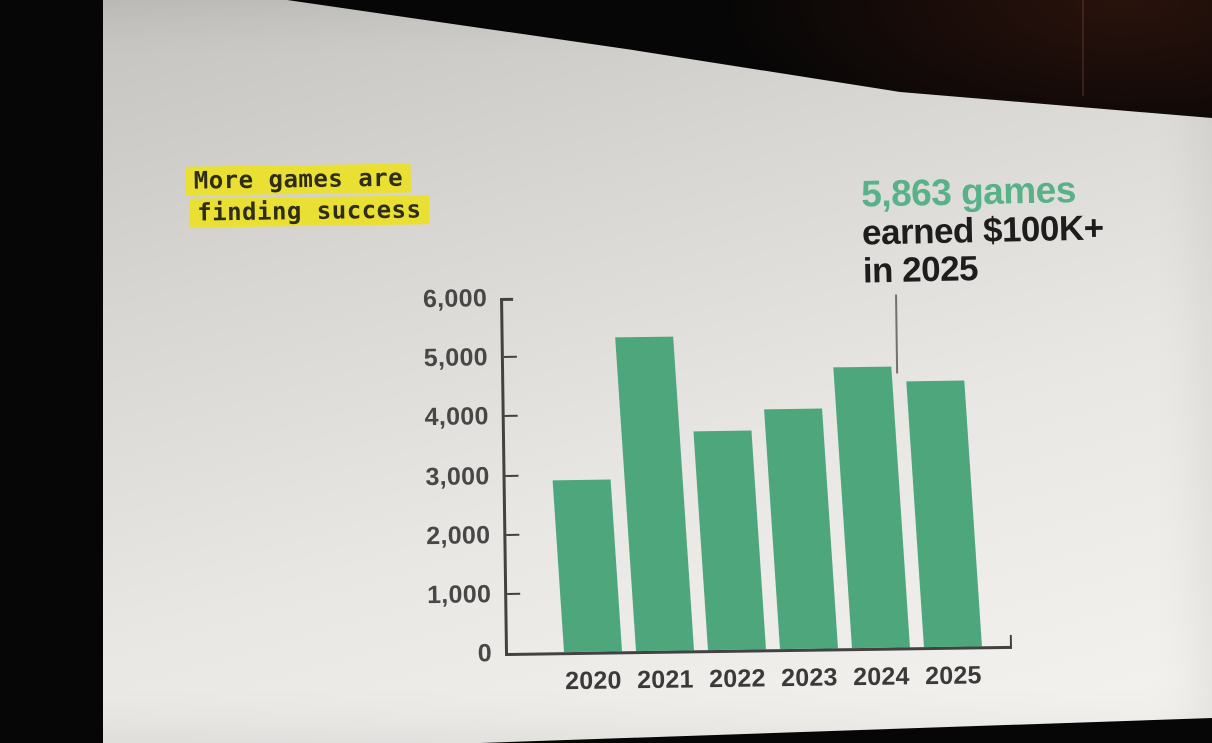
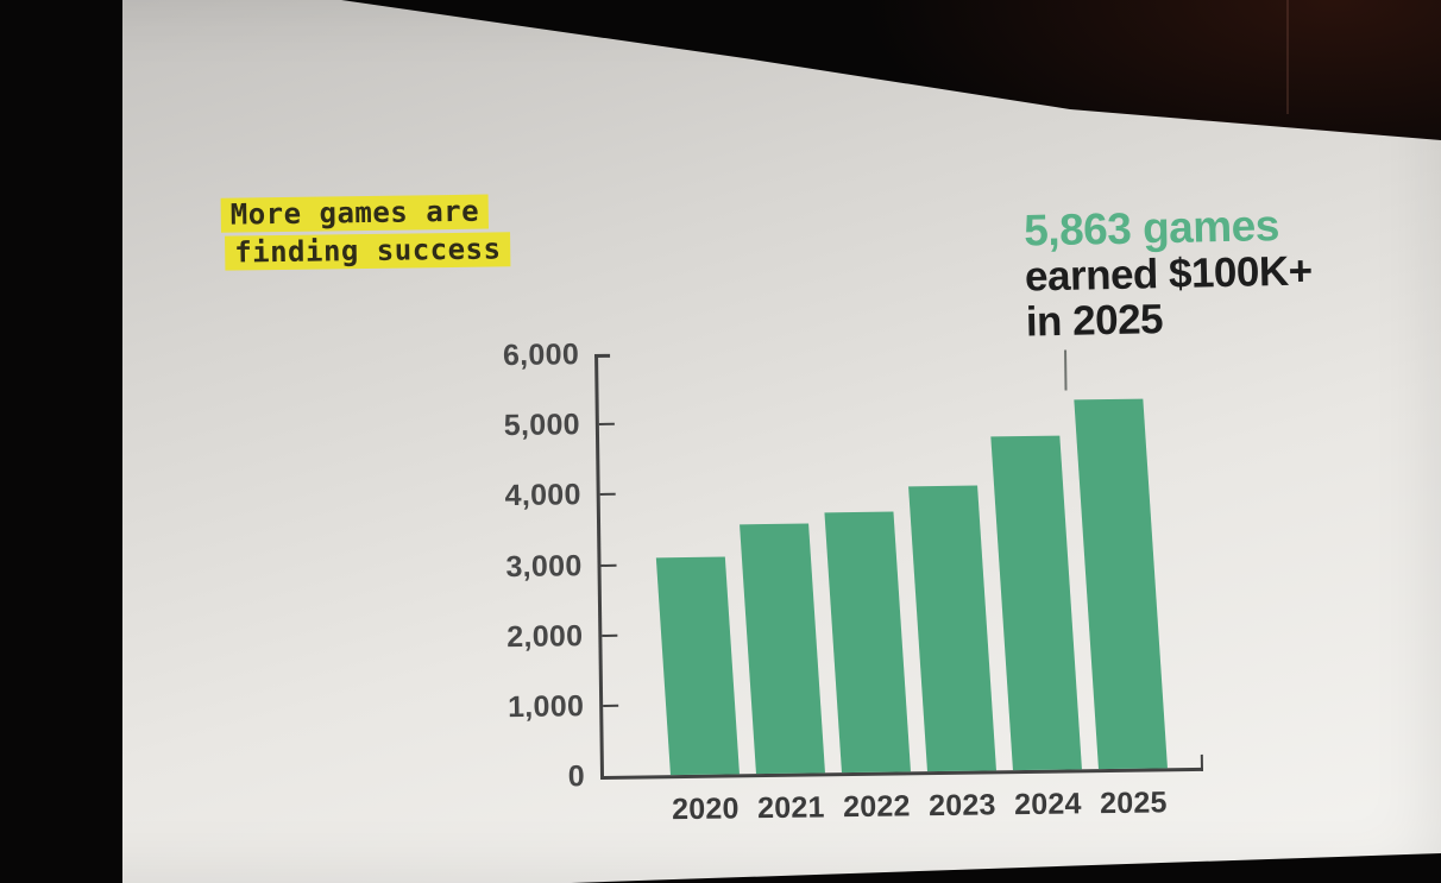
2020: 2900 -> 3100
2021: 5300 -> 3600
2025: 4500 -> 5200
